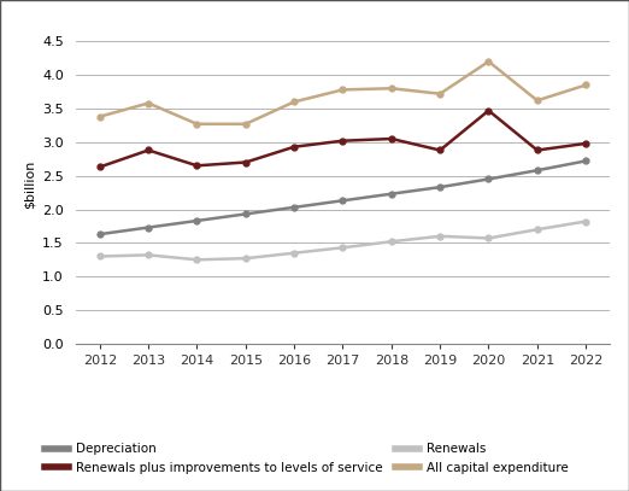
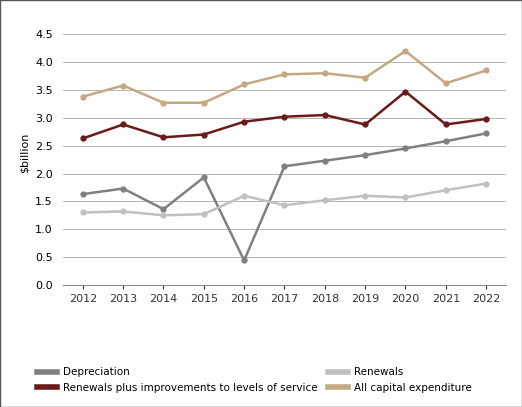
Depreciation/2014: 1.83 -> 1.36
Depreciation/2016: 2.03 -> 0.44
Renewals/2016: 1.35 -> 1.60
